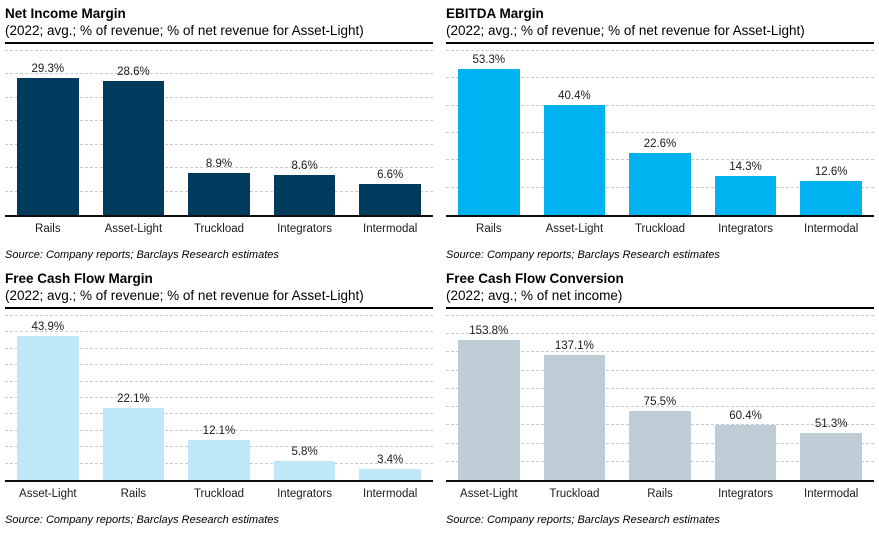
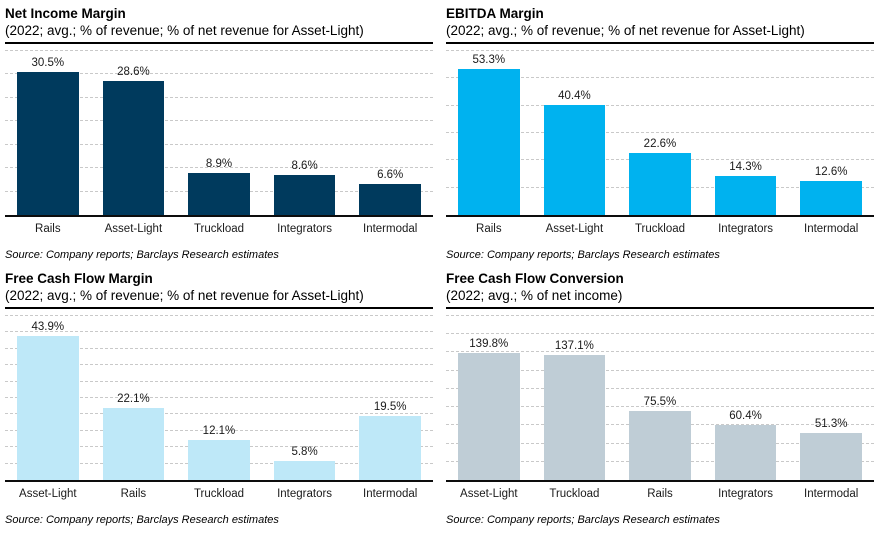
Net Income Margin/Rails: 29.3% -> 30.5%
Free Cash Flow Margin/Intermodal: 3.4% -> 19.5%
Free Cash Flow Conversion/Asset-Light: 153.8% -> 139.8%
